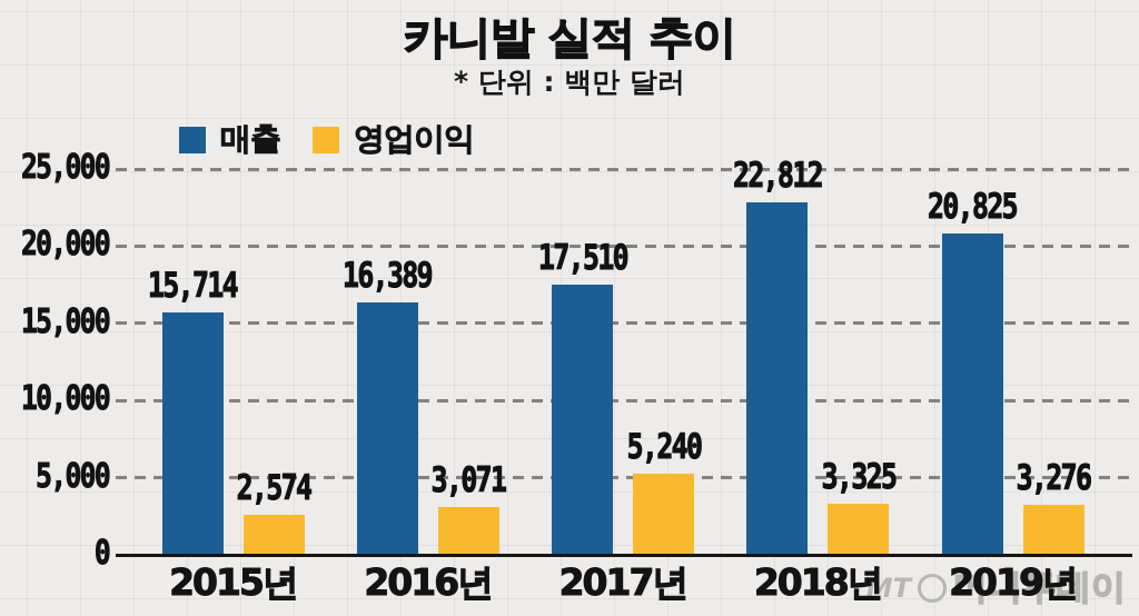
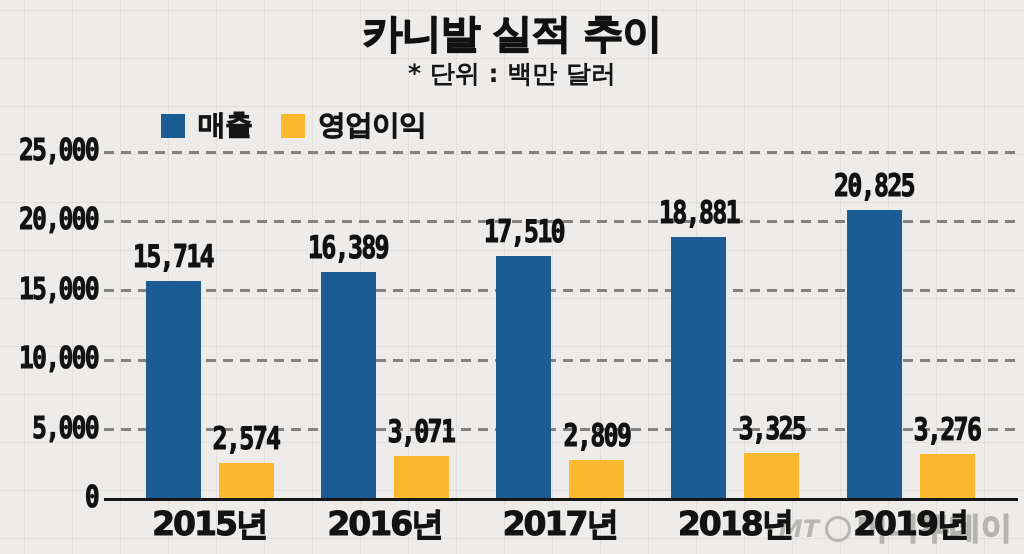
영업이익/2017년: 5,240 -> 2,809
매출/2018년: 22,812 -> 18,881
